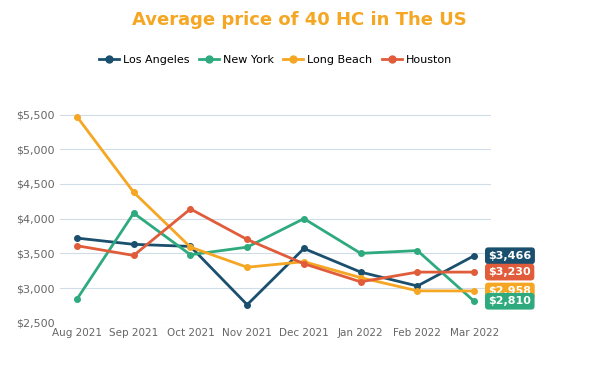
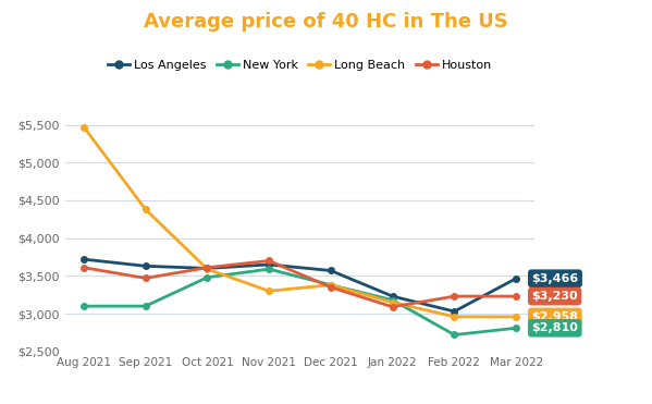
New York/Aug 2021: $2,840 -> $3,100
New York/Sep 2021: $4,080 -> $3,100
Houston/Oct 2021: $4,140 -> $3,610
Los Angeles/Nov 2021: $2,760 -> $3,650
New York/Dec 2021: $4,000 -> $3,380
New York/Jan 2022: $3,500 -> $3,180
New York/Feb 2022: $3,540 -> $2,720
